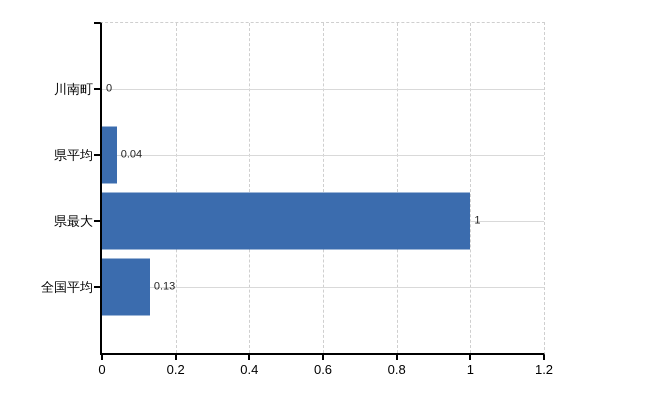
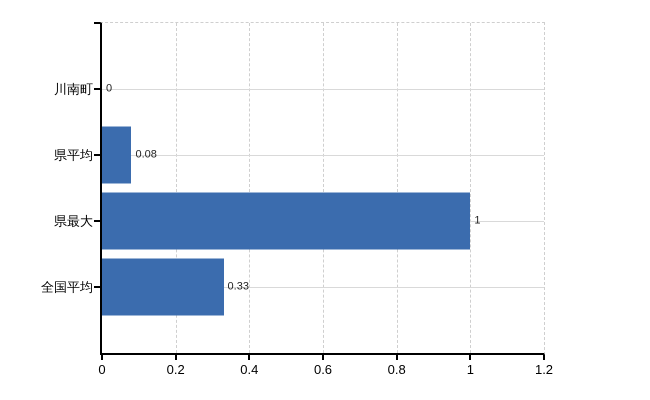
県平均: 0.04 -> 0.08
全国平均: 0.13 -> 0.33
